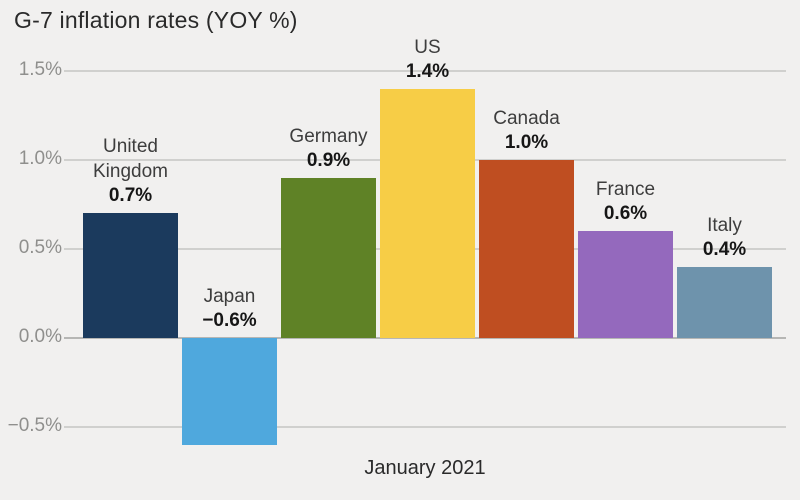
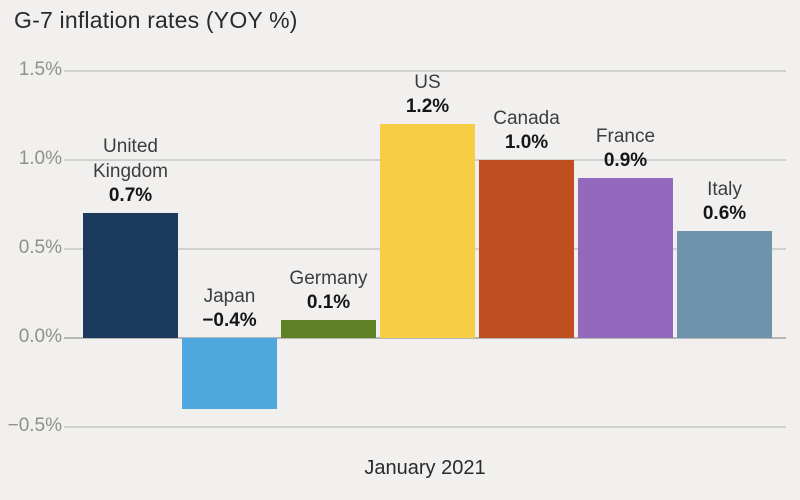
Japan: −0.6% -> −0.4%
Germany: 0.9% -> 0.1%
US: 1.4% -> 1.2%
France: 0.6% -> 0.9%
Italy: 0.4% -> 0.6%
